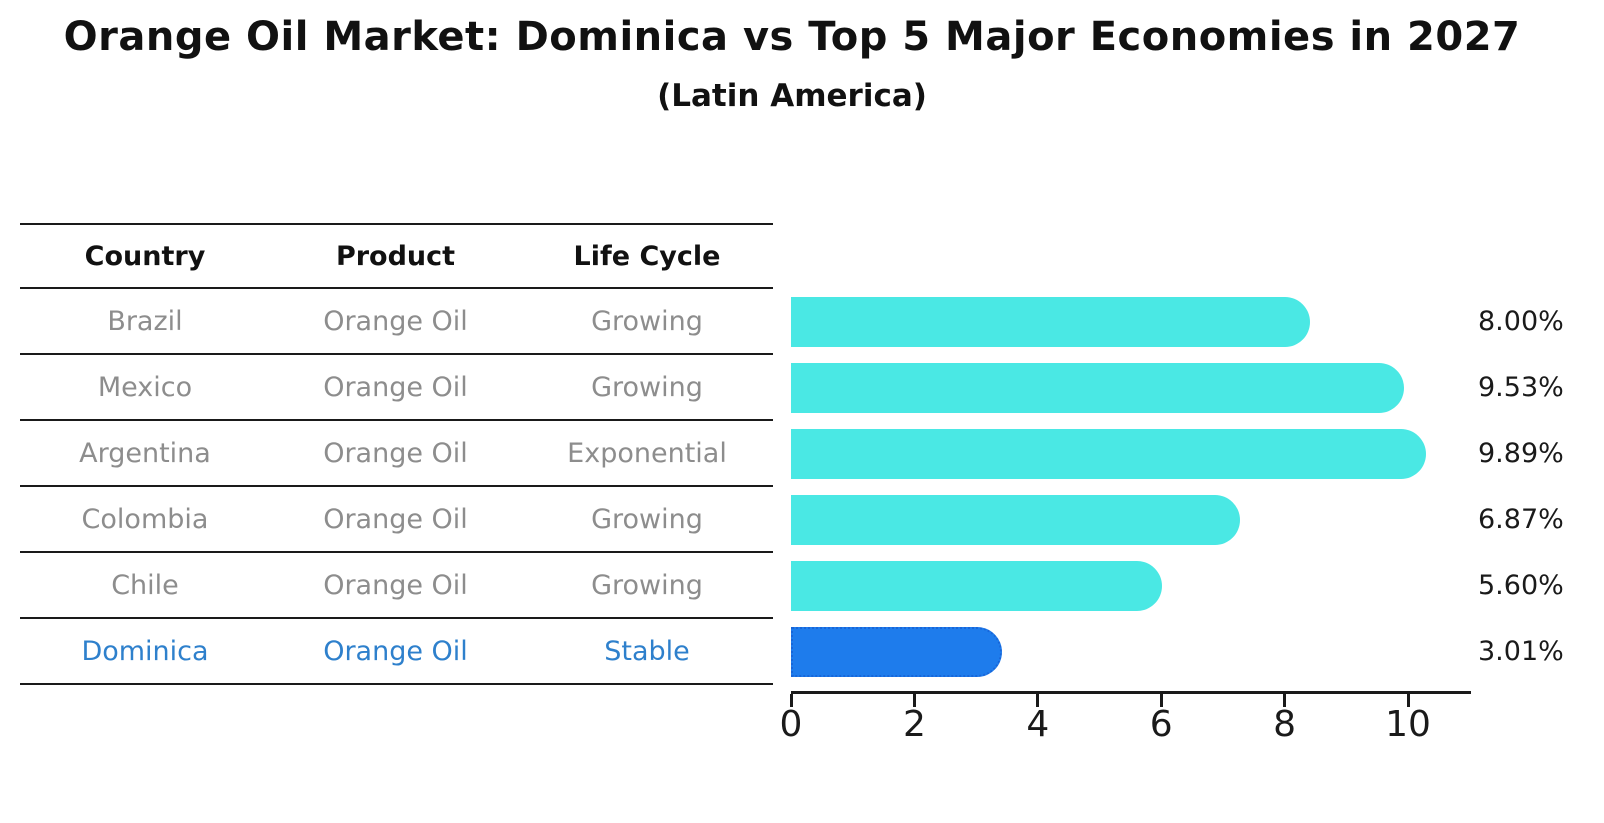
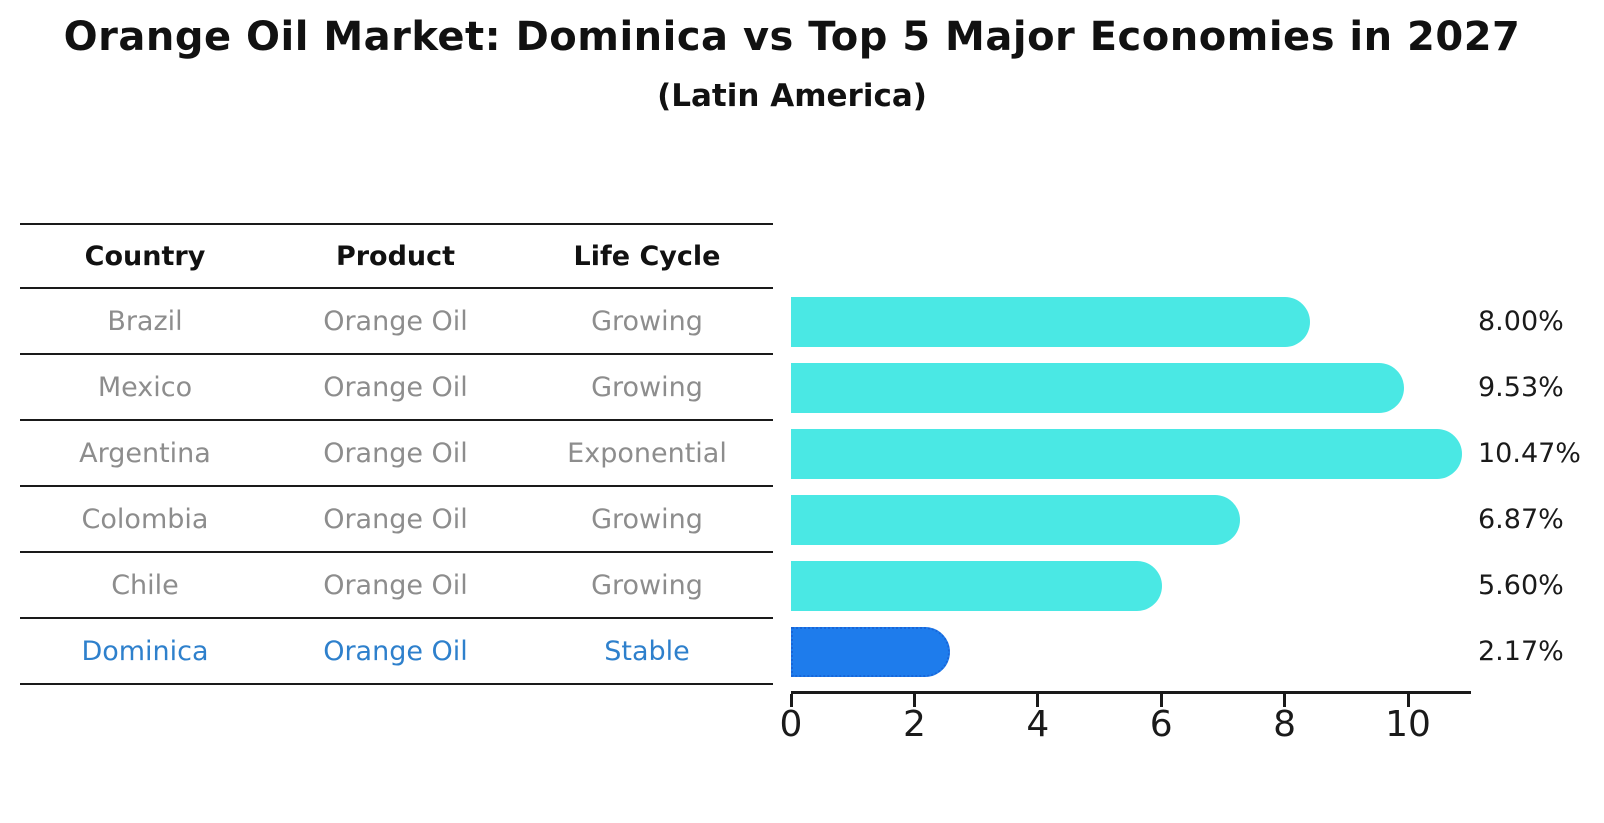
Argentina: 9.89% -> 10.47%
Dominica: 3.01% -> 2.17%
